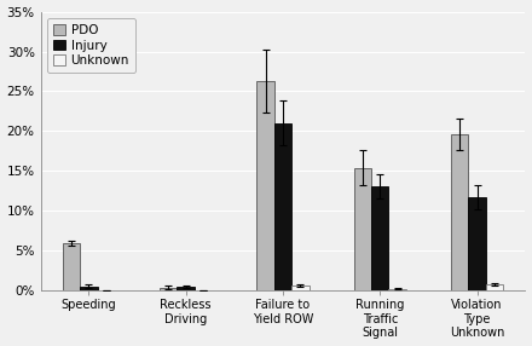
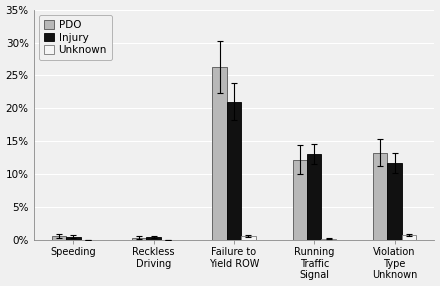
PDO/Speeding: 6.0% -> 0.6%
PDO/Running Traffic Signal: 15.4% -> 12.2%
PDO/Violation Type Unknown: 19.6% -> 13.3%
